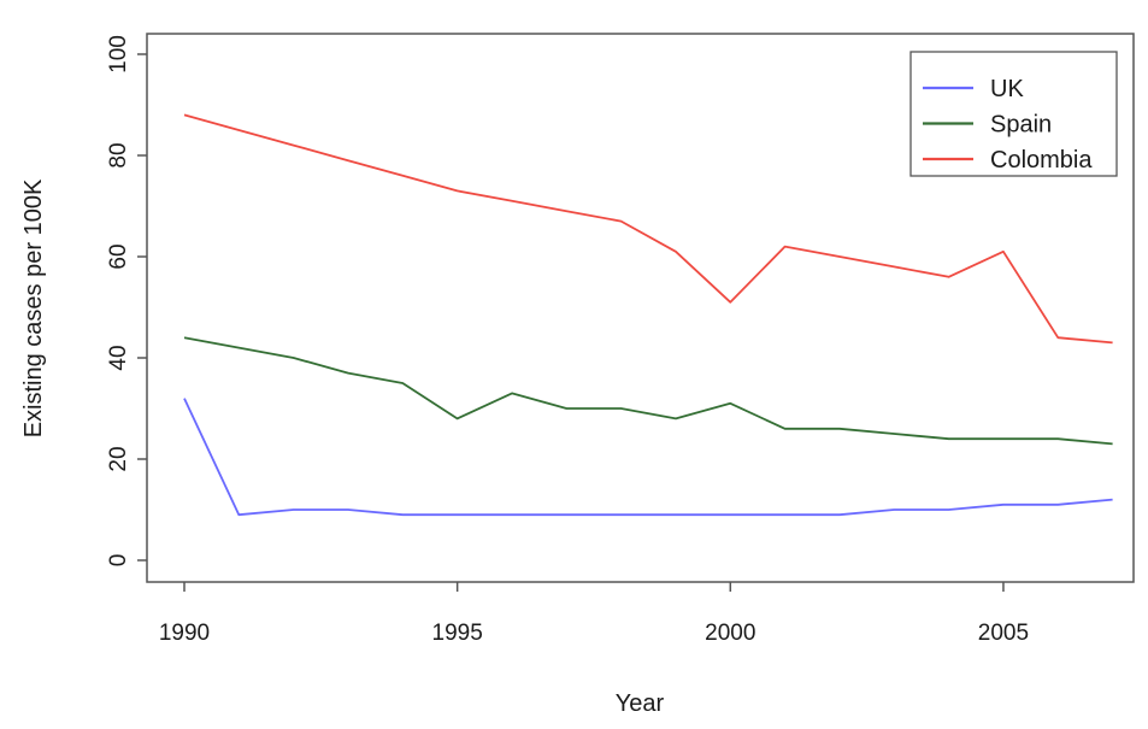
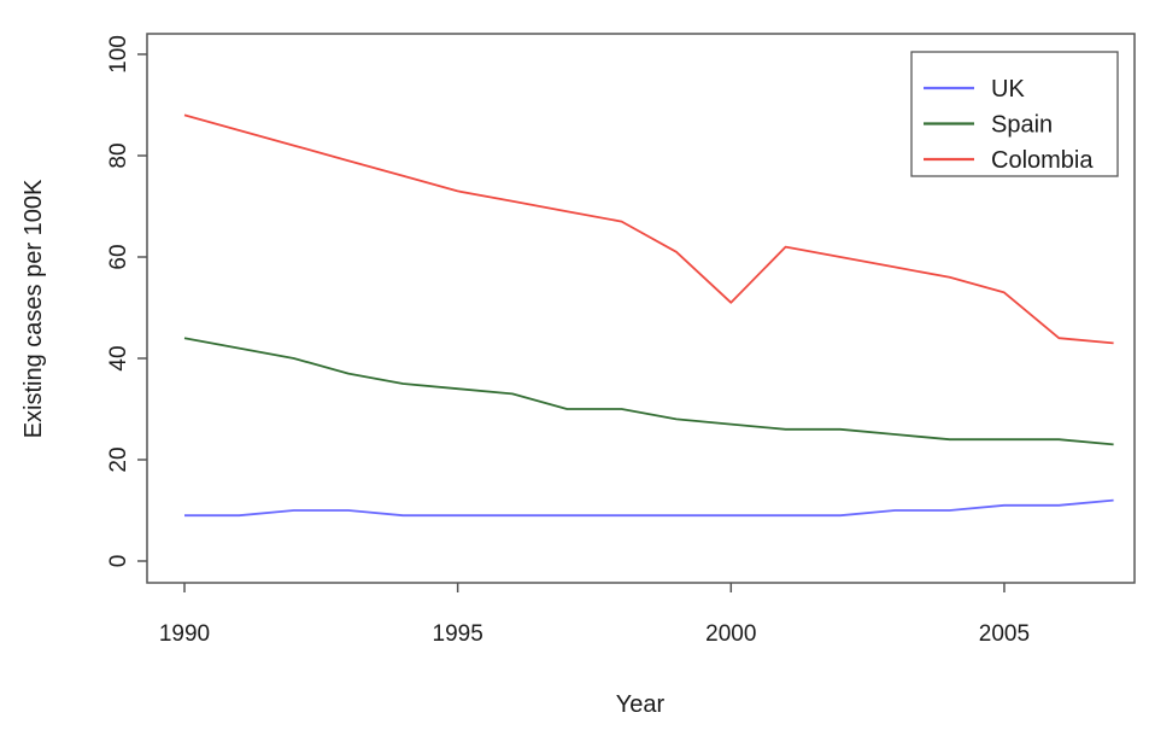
UK/1990: 32 -> 9
Spain/1995: 28 -> 34
Spain/2000: 31 -> 27
Colombia/2005: 61 -> 53
